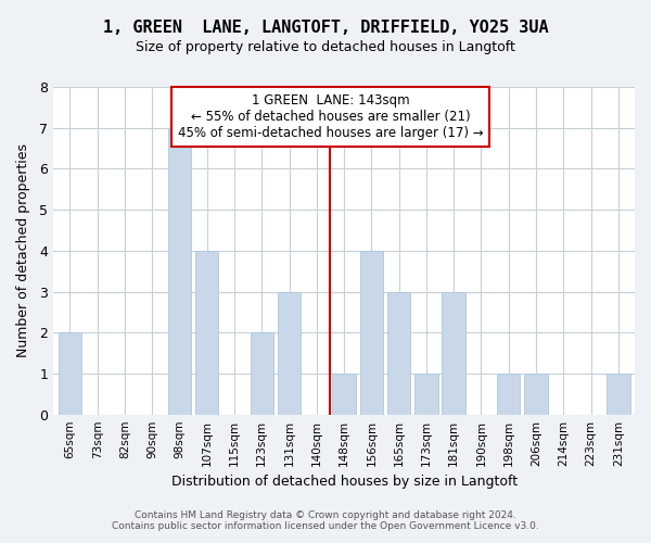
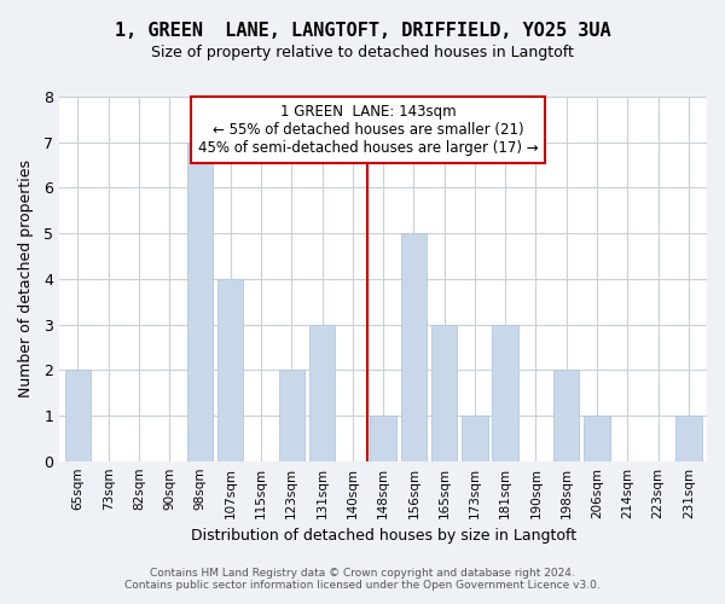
156sqm: 4 -> 5
198sqm: 1 -> 2
